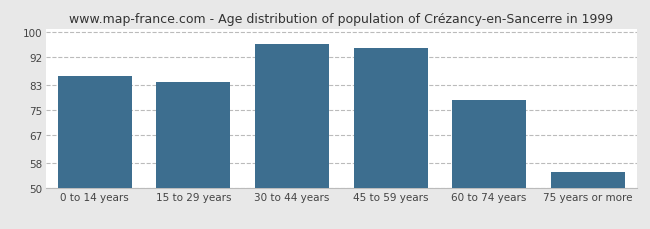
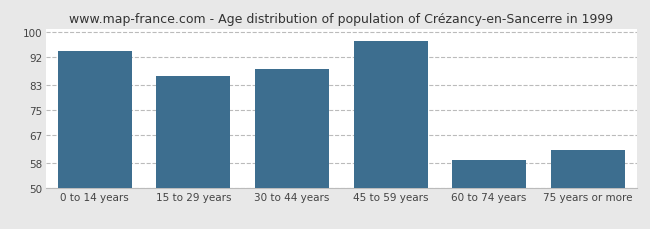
0 to 14 years: 86 -> 94
15 to 29 years: 84 -> 86
30 to 44 years: 96 -> 88
45 to 59 years: 95 -> 97
60 to 74 years: 78 -> 59
75 years or more: 55 -> 62
